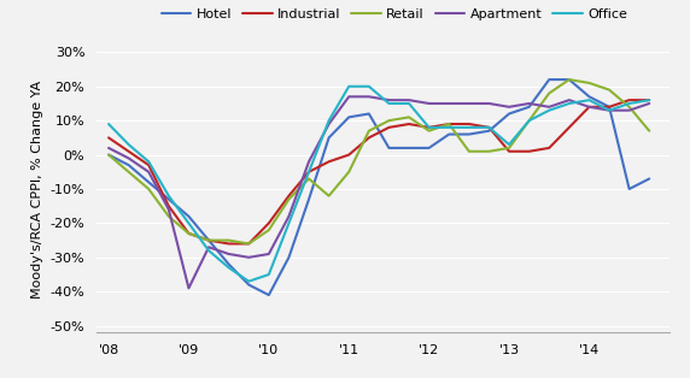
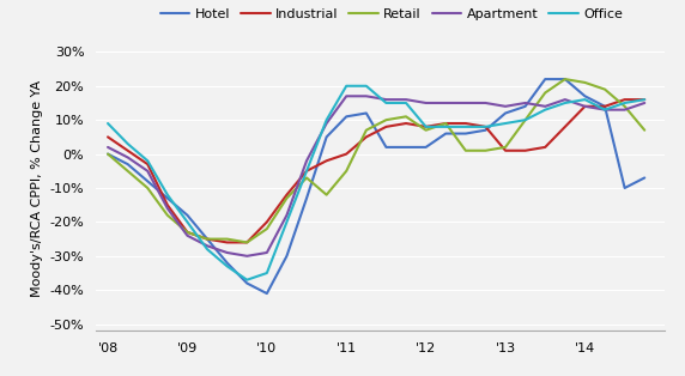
Apartment/'09: -39% -> -24%
Office/'13: 3% -> 9%
